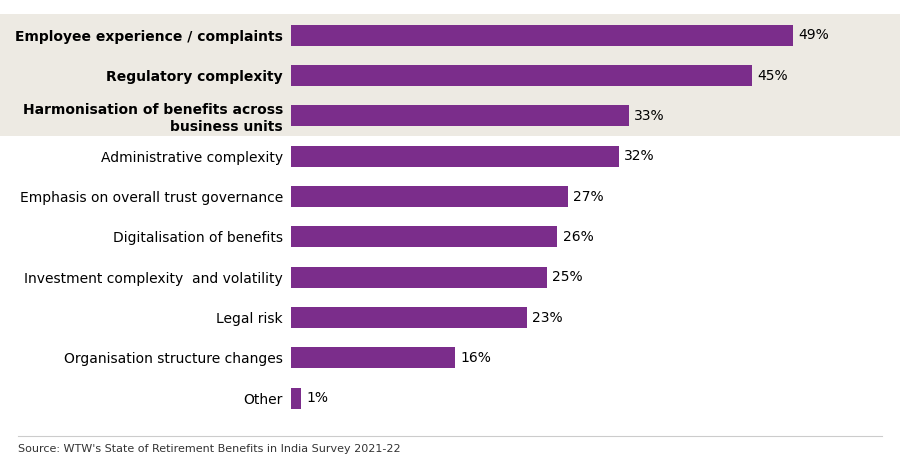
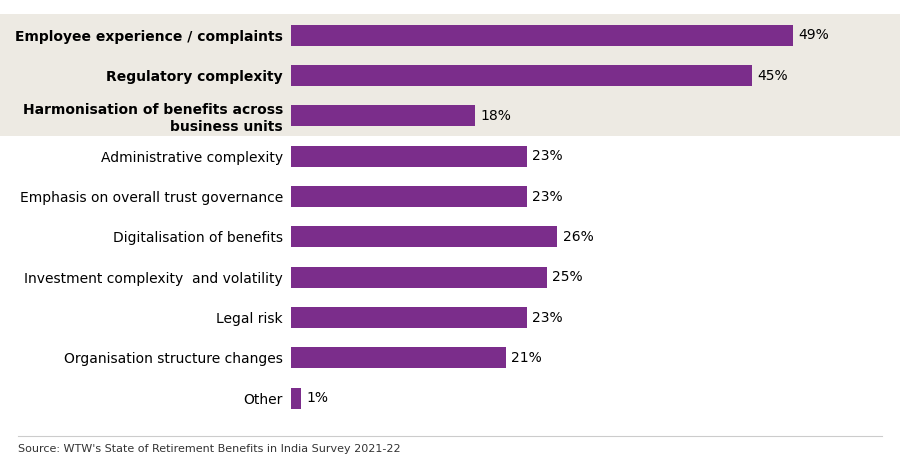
Harmonisation of benefits across business units: 33% -> 18%
Administrative complexity: 32% -> 23%
Emphasis on overall trust governance: 27% -> 23%
Organisation structure changes: 16% -> 21%
